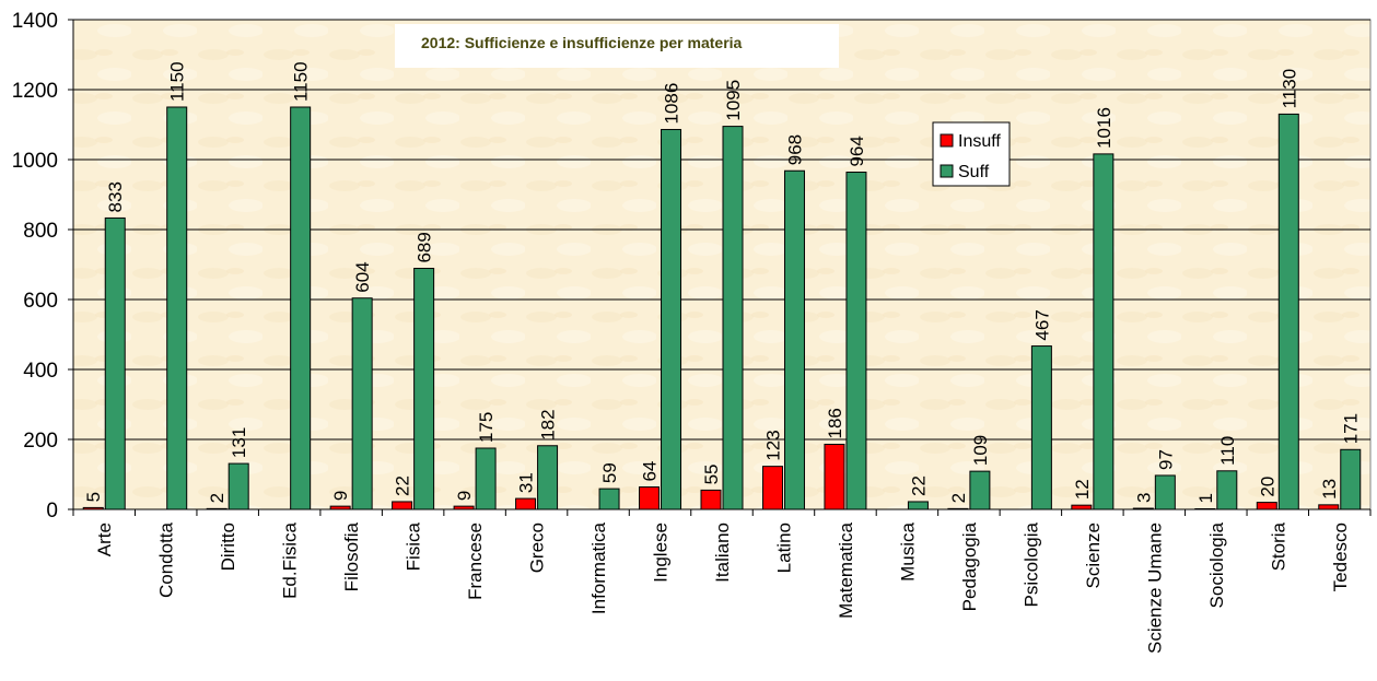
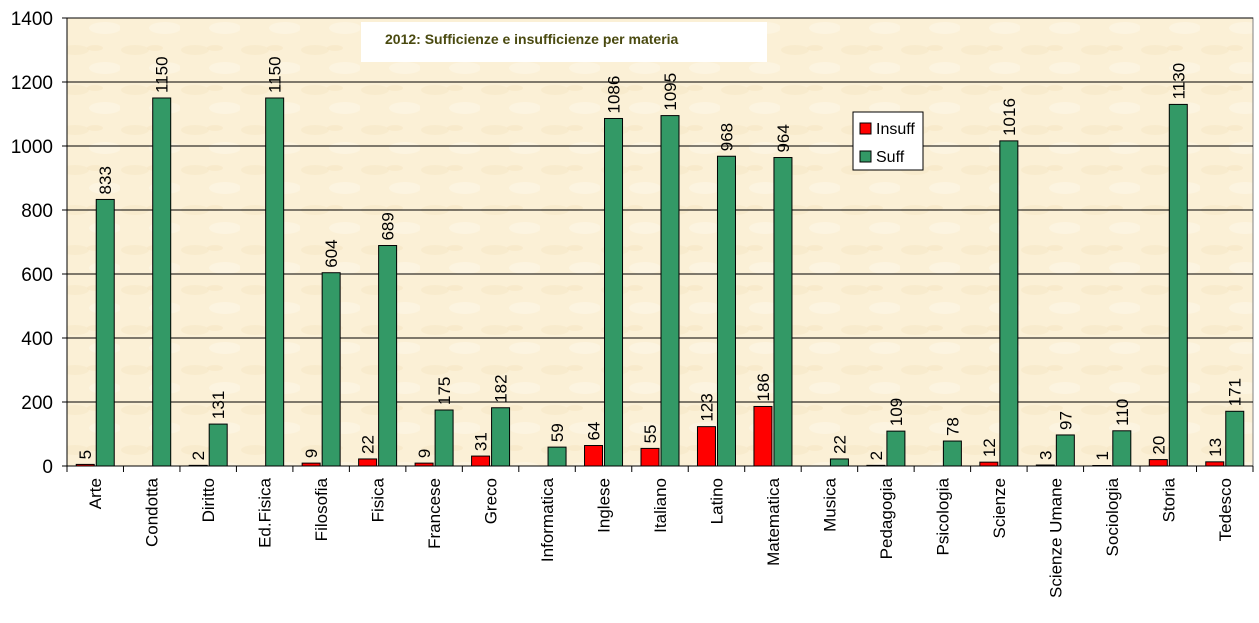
Suff/Psicologia: 467 -> 78
